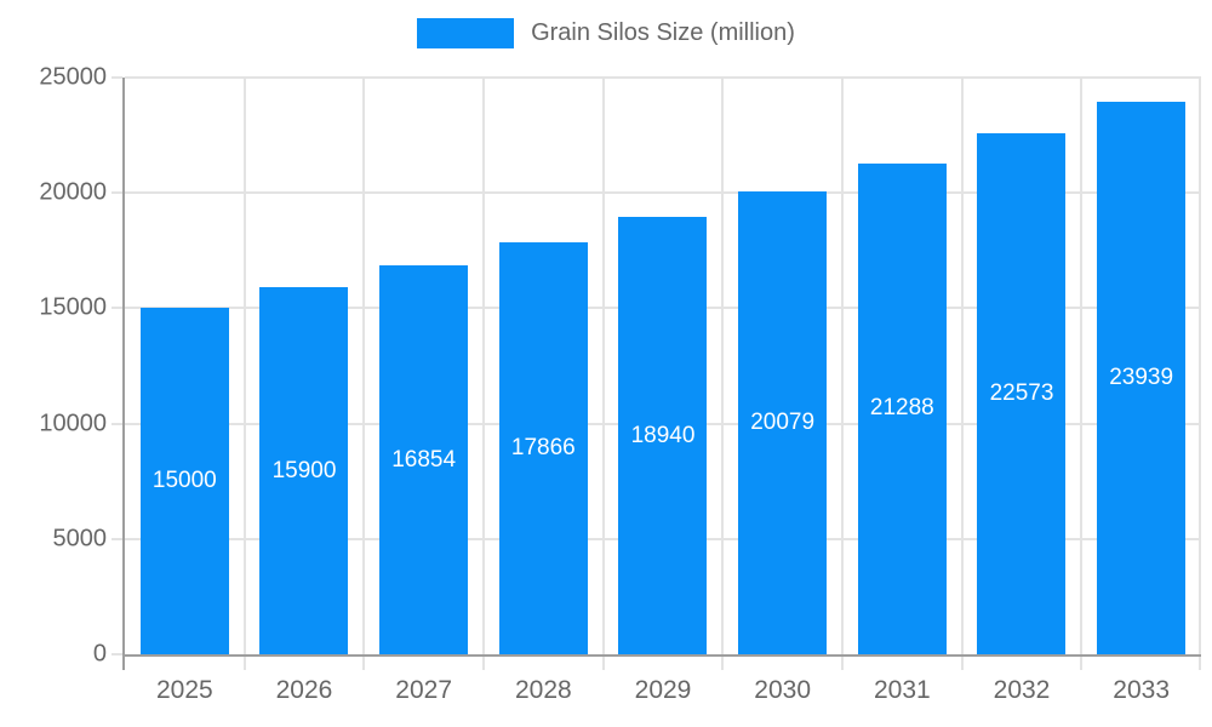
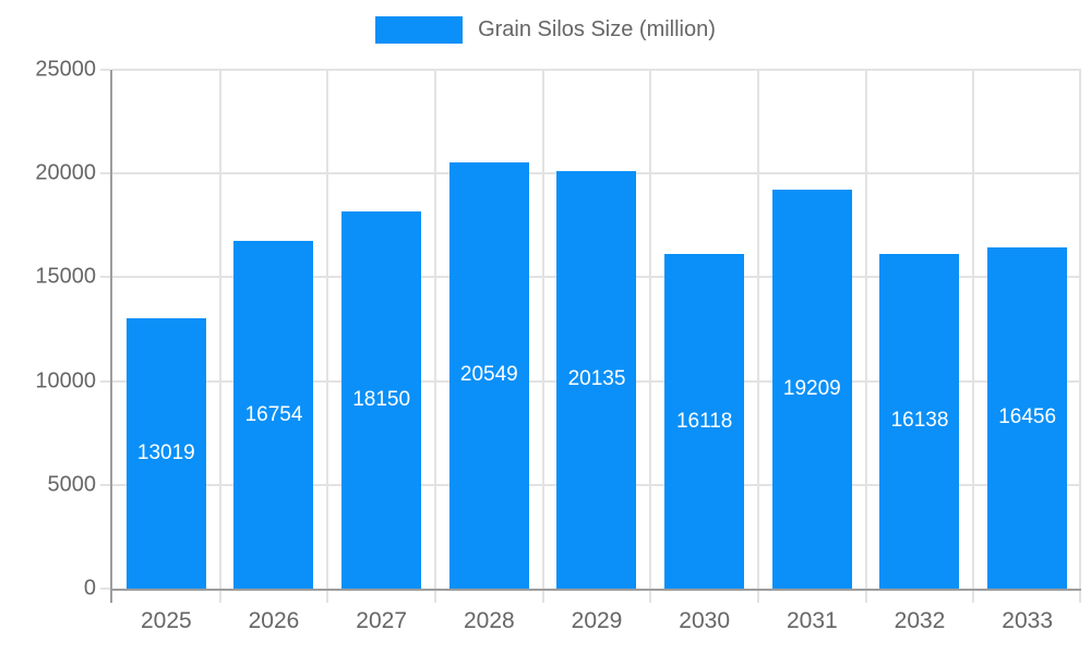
2025: 15000 -> 13019
2026: 15900 -> 16754
2027: 16854 -> 18150
2028: 17866 -> 20549
2029: 18940 -> 20135
2030: 20079 -> 16118
2031: 21288 -> 19209
2032: 22573 -> 16138
2033: 23939 -> 16456
